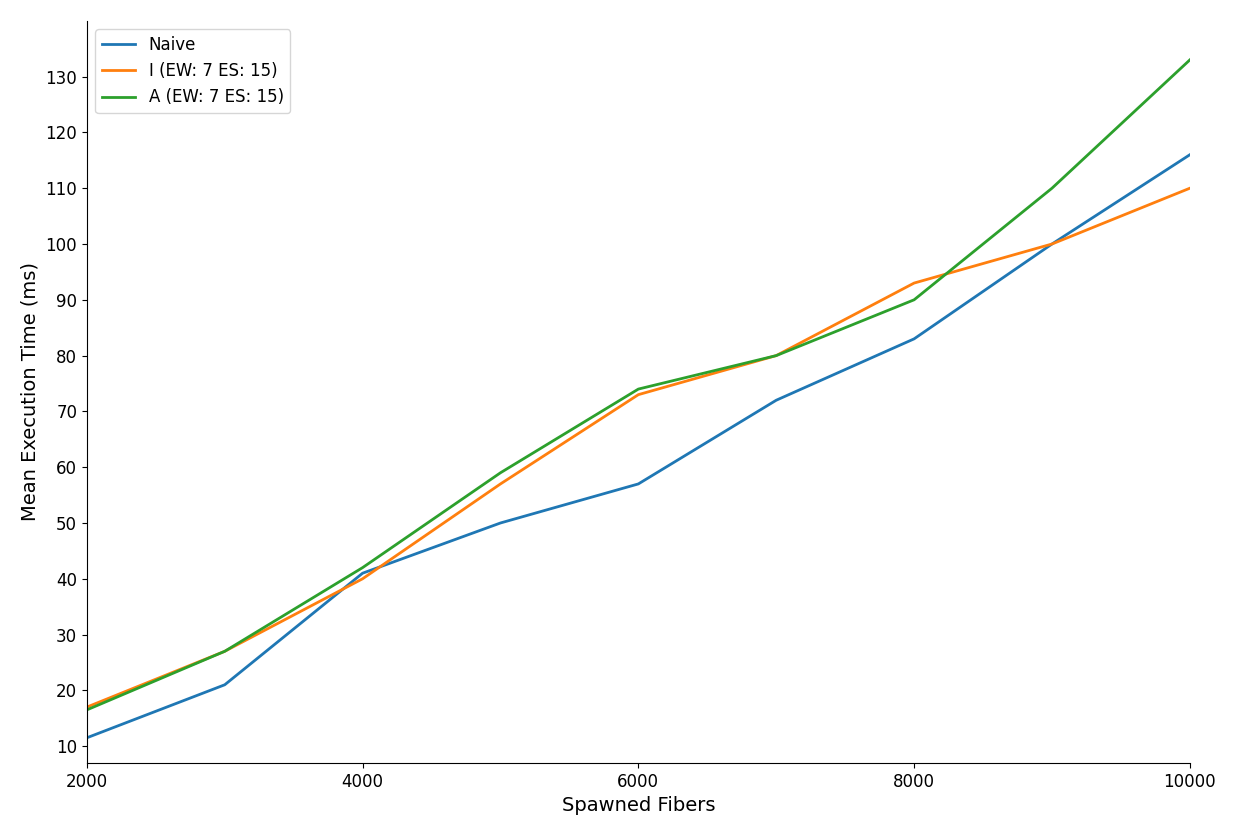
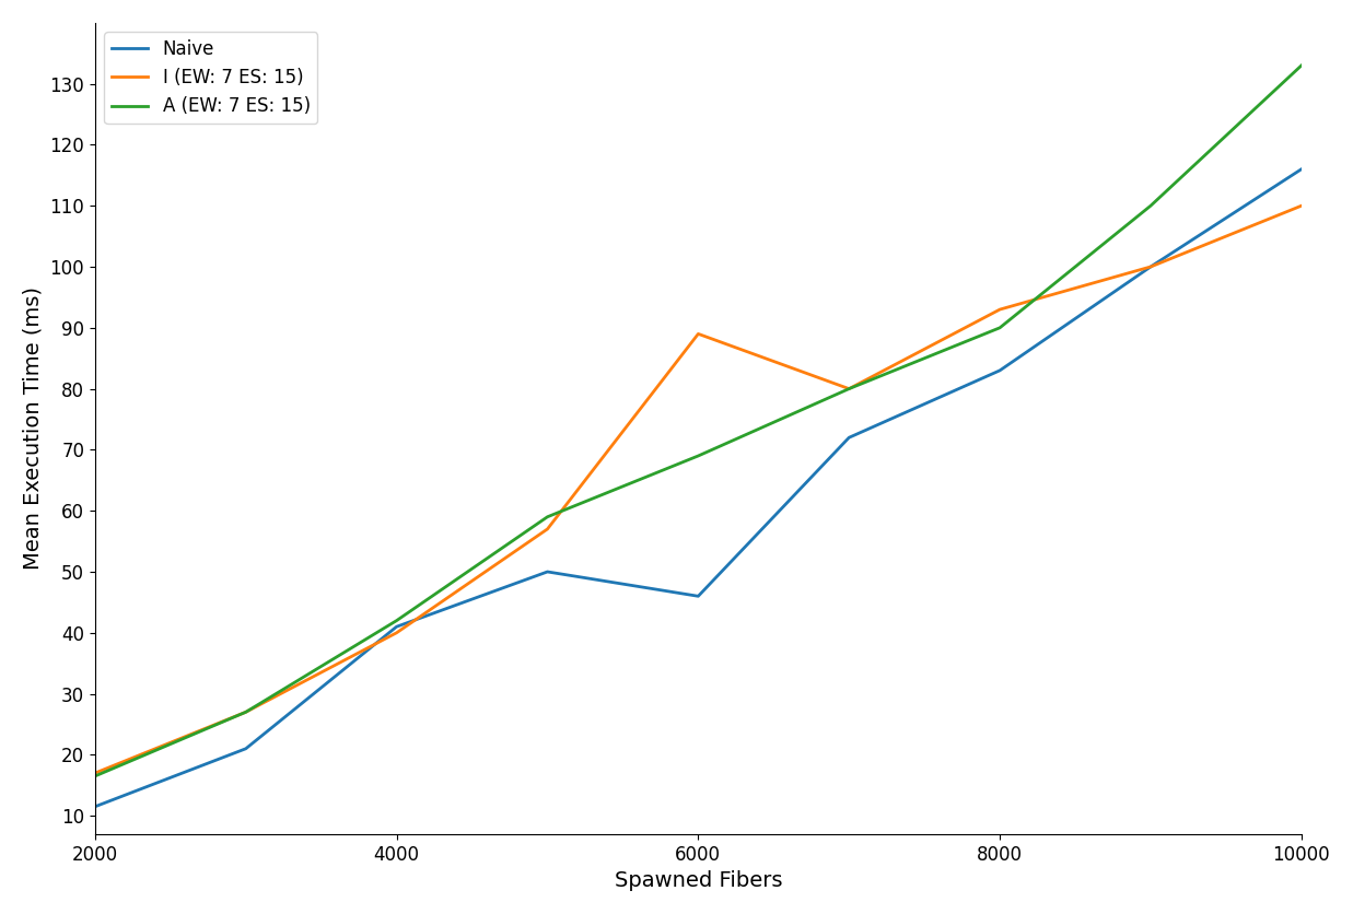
Naive/6000: 57.0 -> 46.0
I (EW: 7 ES: 15)/6000: 73 -> 89
A (EW: 7 ES: 15)/6000: 74.0 -> 69.0
